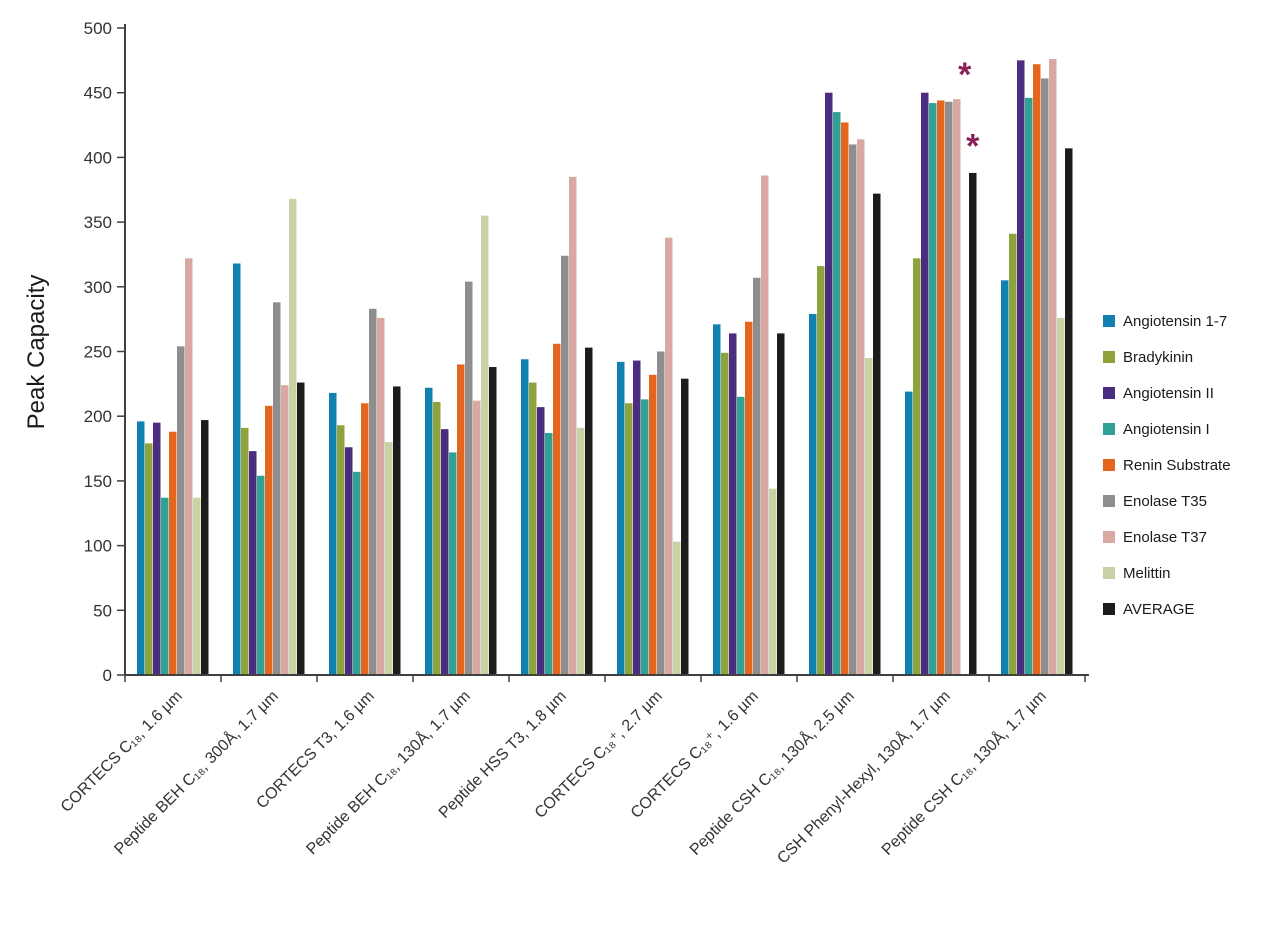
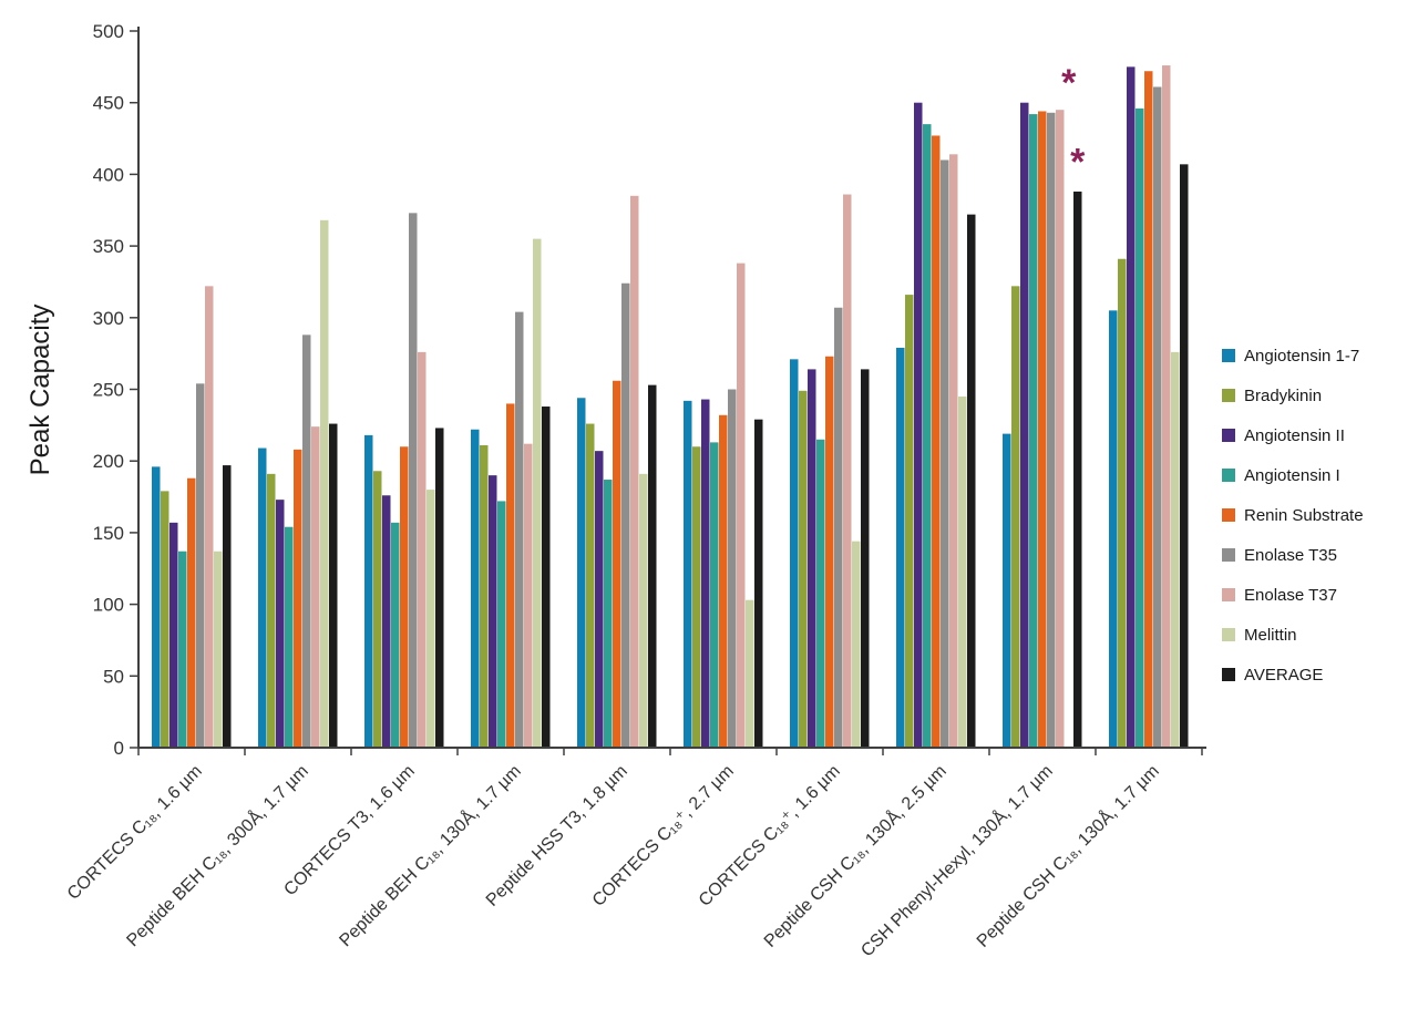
Angiotensin II/CORTECS C₁₈, 1.6 µm: 195 -> 157
Angiotensin 1-7/Peptide BEH C₁₈, 300Å, 1.7 µm: 318 -> 209
Enolase T35/CORTECS T3, 1.6 µm: 283 -> 373
